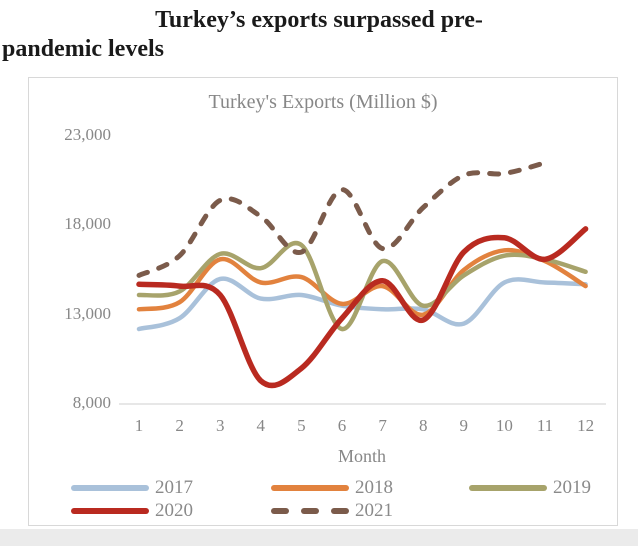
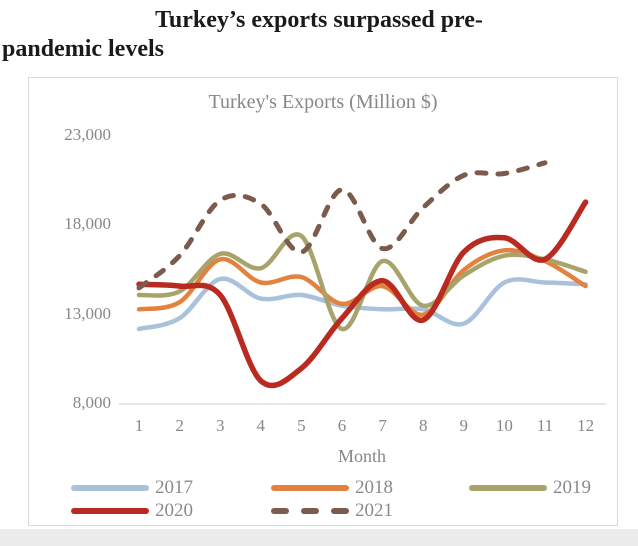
2021/1: 15200 -> 14500
2021/4: 18500 -> 19200
2019/5: 16900 -> 17400
2020/12: 17800 -> 19300
